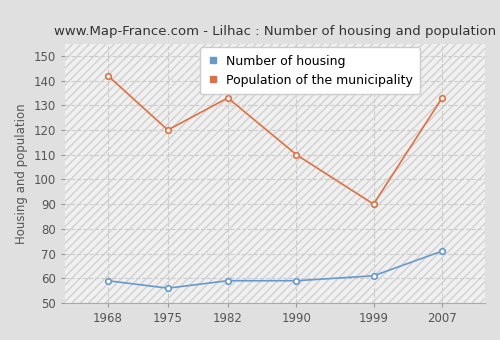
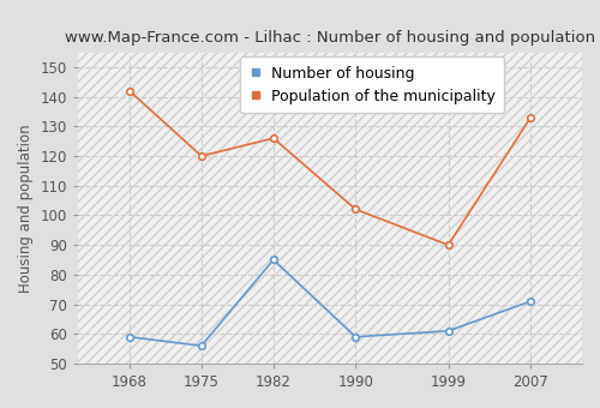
Number of housing/1982: 59 -> 85
Population of the municipality/1982: 133 -> 126
Population of the municipality/1990: 110 -> 102
